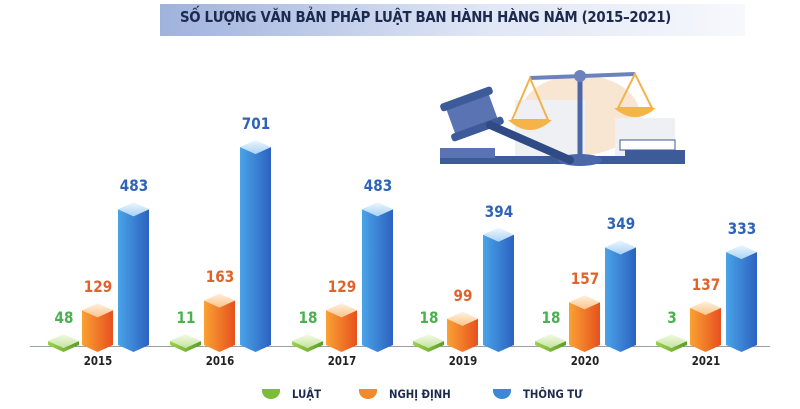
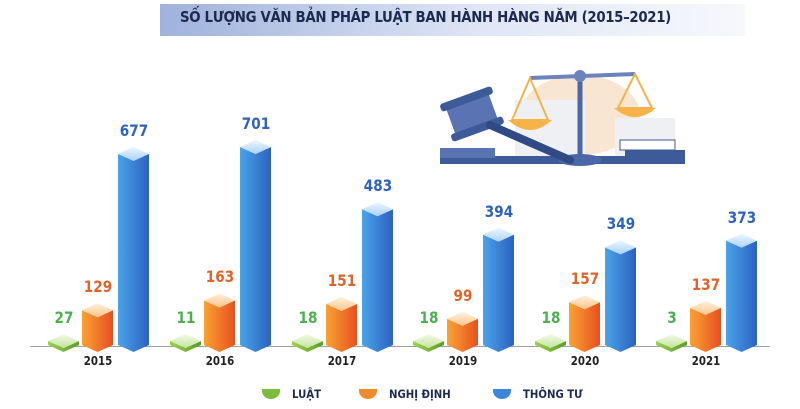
LUẬT/2015: 48 -> 27
THÔNG TƯ/2015: 483 -> 677
NGHỊ ĐỊNH/2017: 129 -> 151
THÔNG TƯ/2021: 333 -> 373
